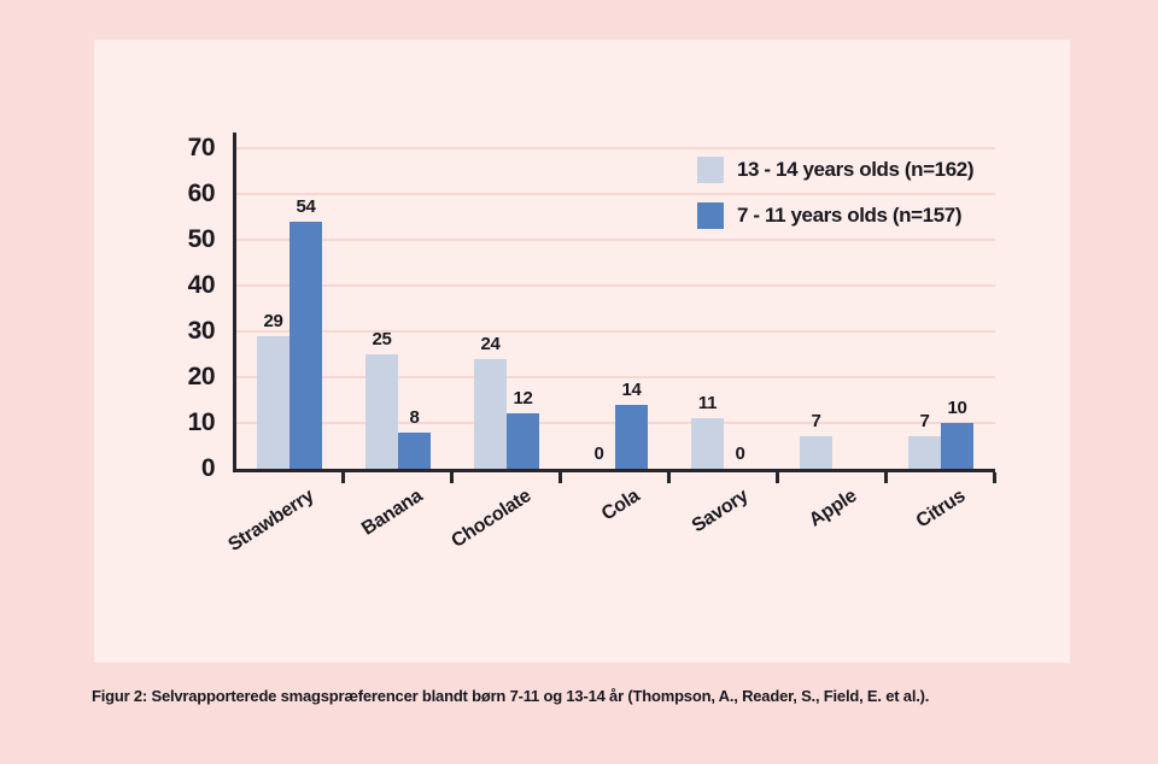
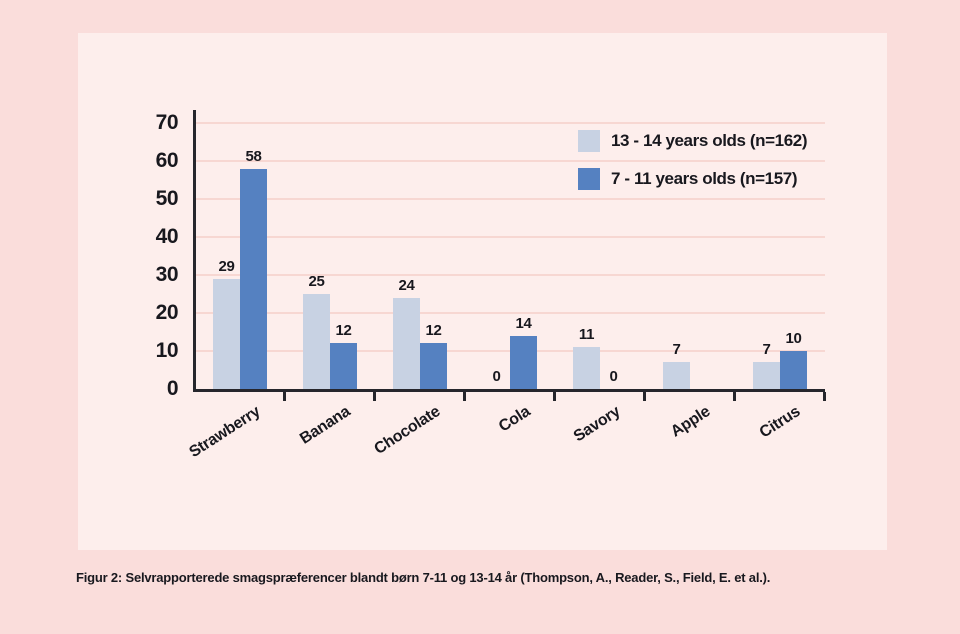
7 - 11 years olds (n=157)/Strawberry: 54 -> 58
7 - 11 years olds (n=157)/Banana: 8 -> 12
